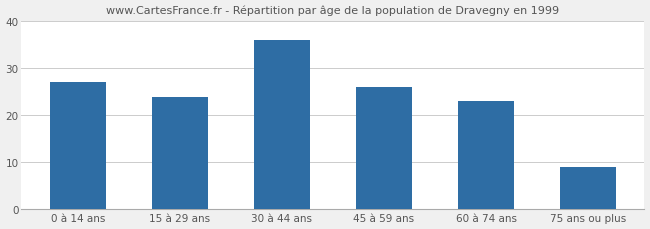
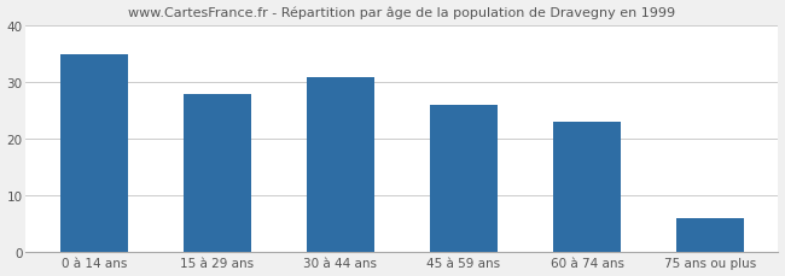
0 à 14 ans: 27 -> 35
15 à 29 ans: 24 -> 28
30 à 44 ans: 36 -> 31
75 ans ou plus: 9 -> 6
